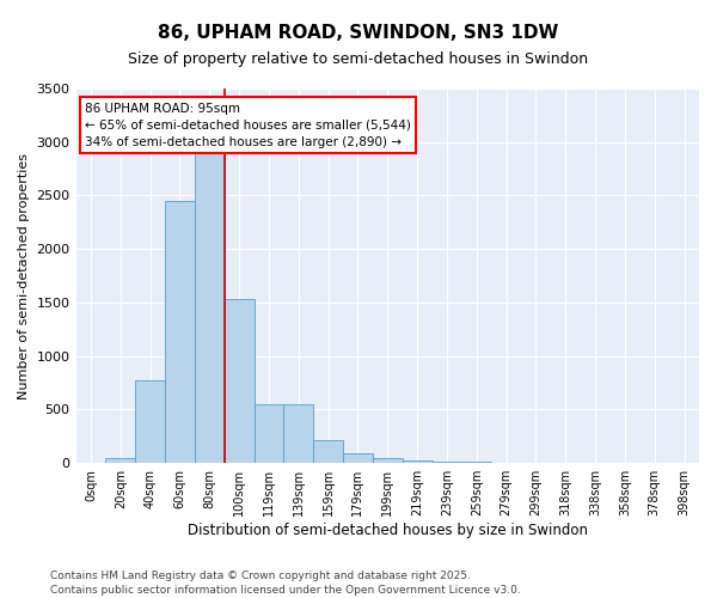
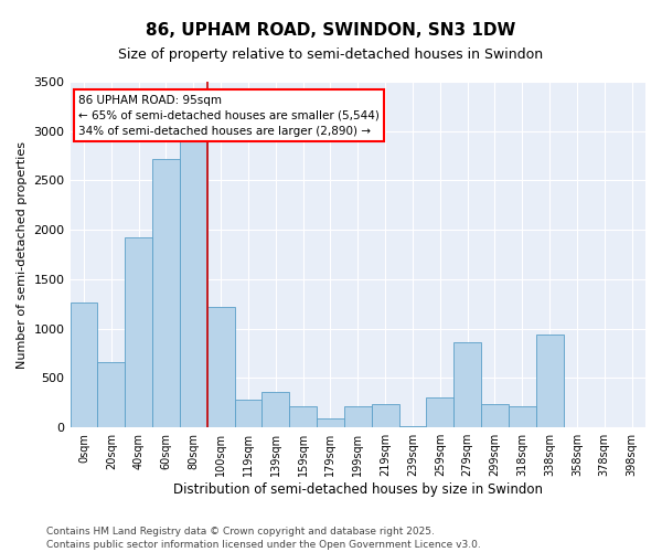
0sqm: 0 -> 1260
20sqm: 50 -> 660
40sqm: 770 -> 1920
60sqm: 2450 -> 2720
100sqm: 1530 -> 1220
119sqm: 550 -> 280
139sqm: 550 -> 360
199sqm: 50 -> 220
219sqm: 30 -> 240
259sqm: 10 -> 300
279sqm: 0 -> 860
299sqm: 0 -> 240
318sqm: 0 -> 220
338sqm: 0 -> 940
